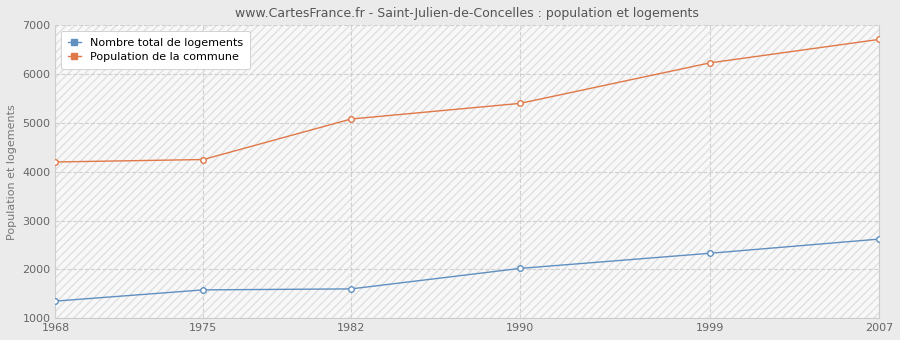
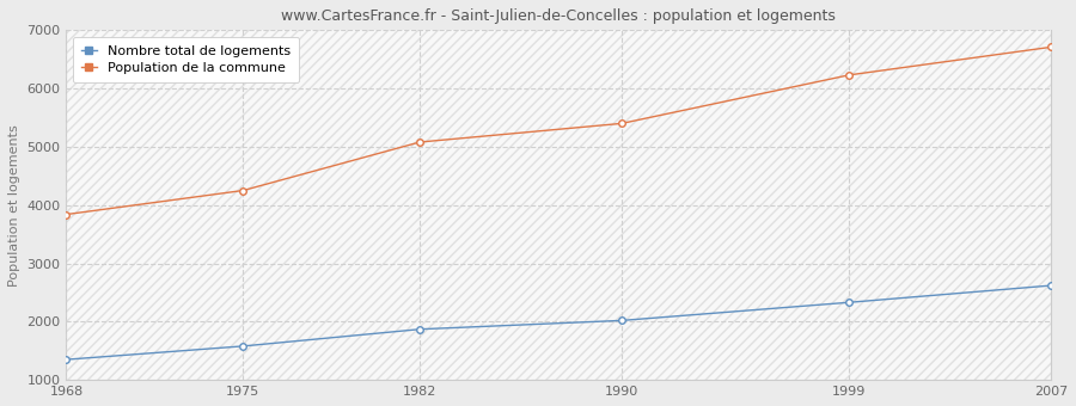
Population de la commune/1968: 4200 -> 3840
Nombre total de logements/1982: 1600 -> 1870
